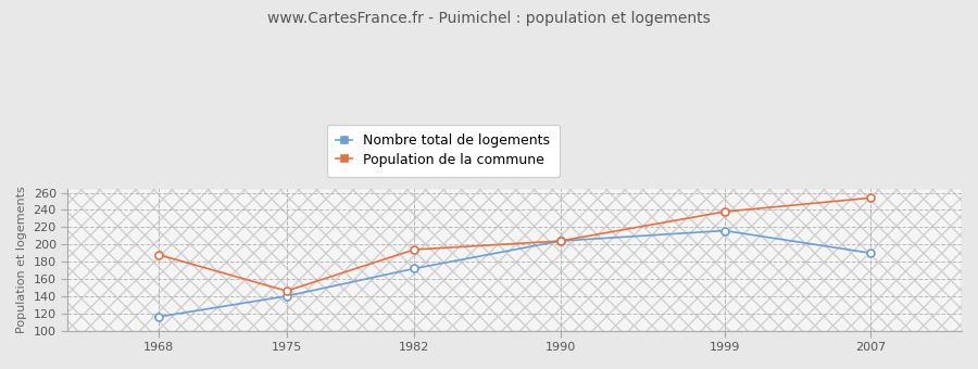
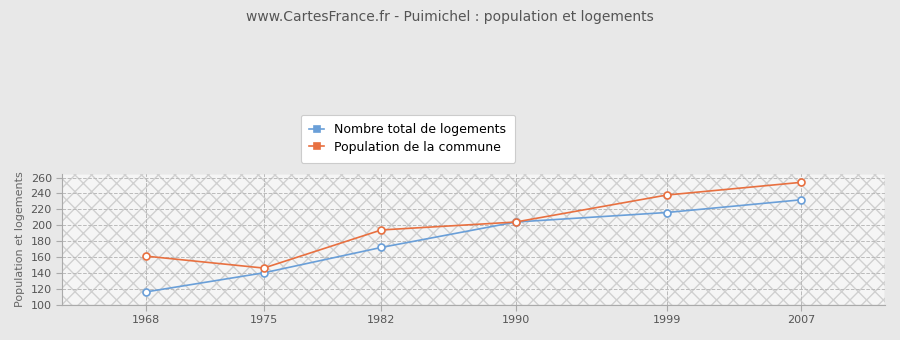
Population de la commune/1968: 188 -> 161
Nombre total de logements/2007: 190 -> 232
